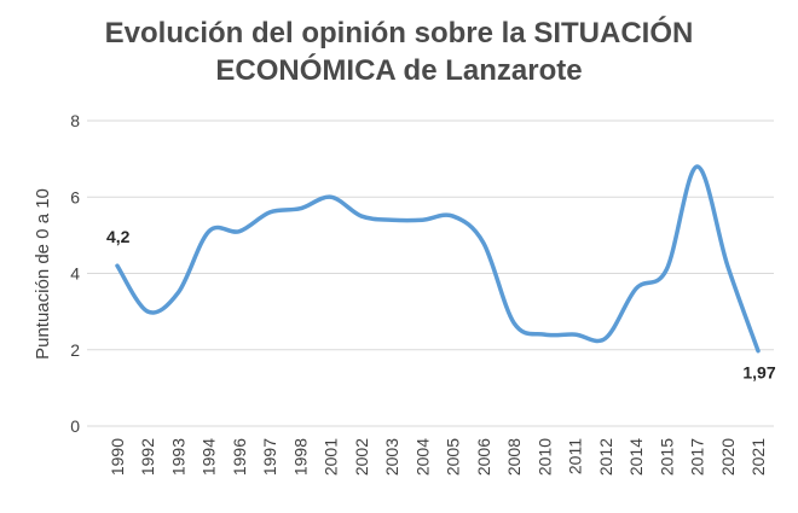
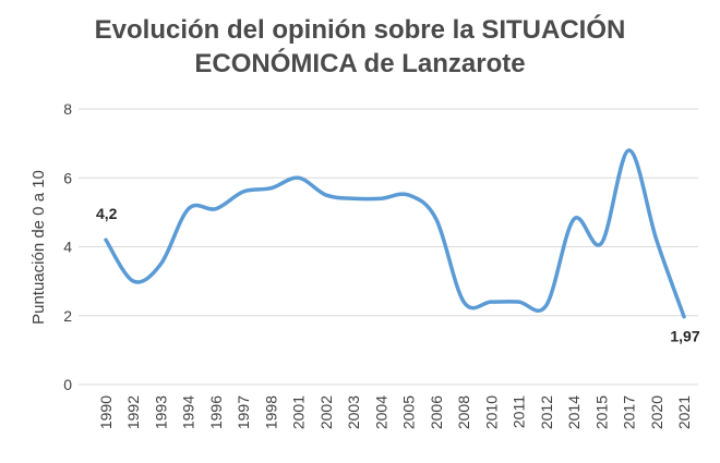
2008: 2.7 -> 2.4
2014: 3.6 -> 4.8
